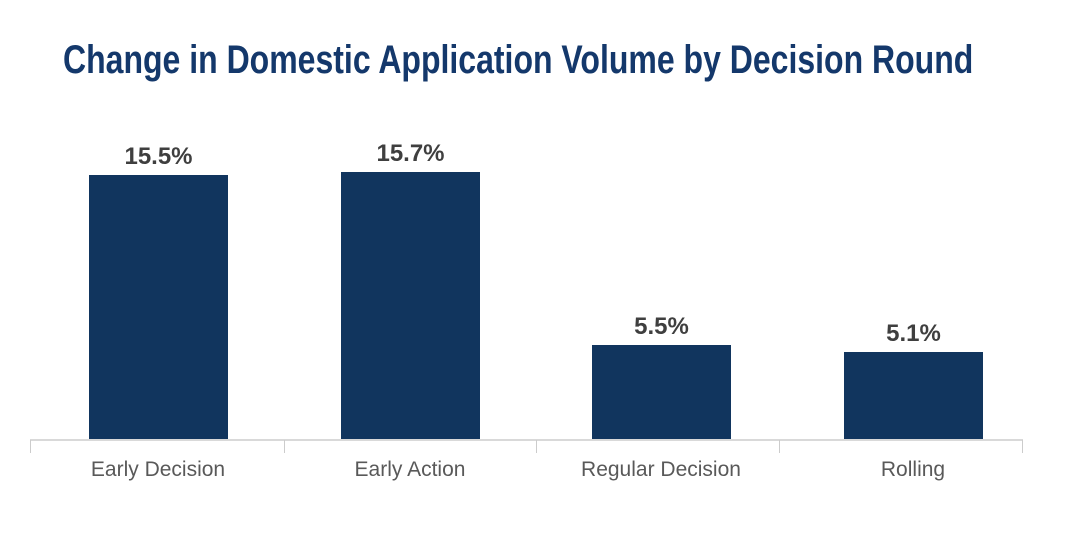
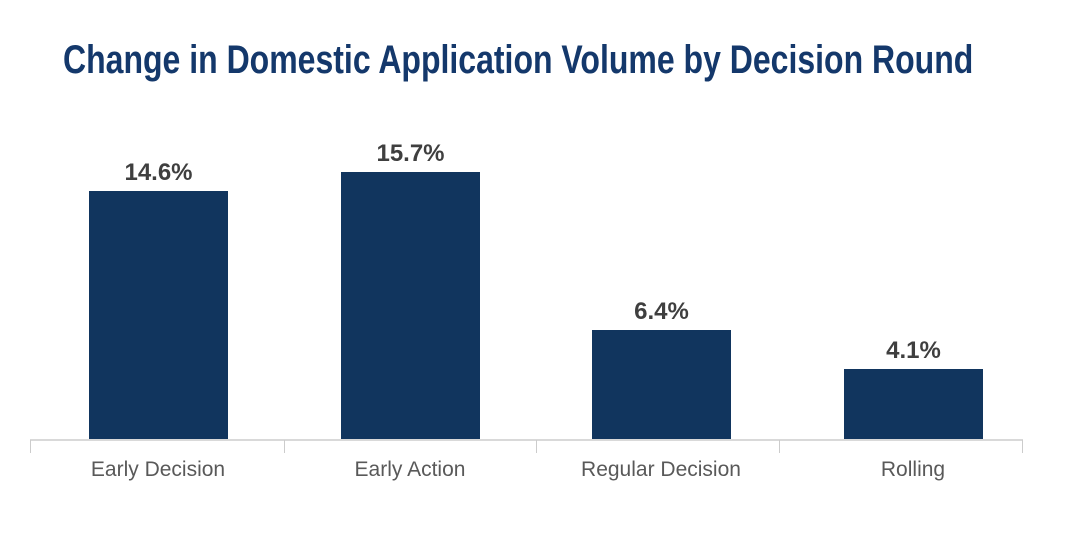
Early Decision: 15.5% -> 14.6%
Regular Decision: 5.5% -> 6.4%
Rolling: 5.1% -> 4.1%
